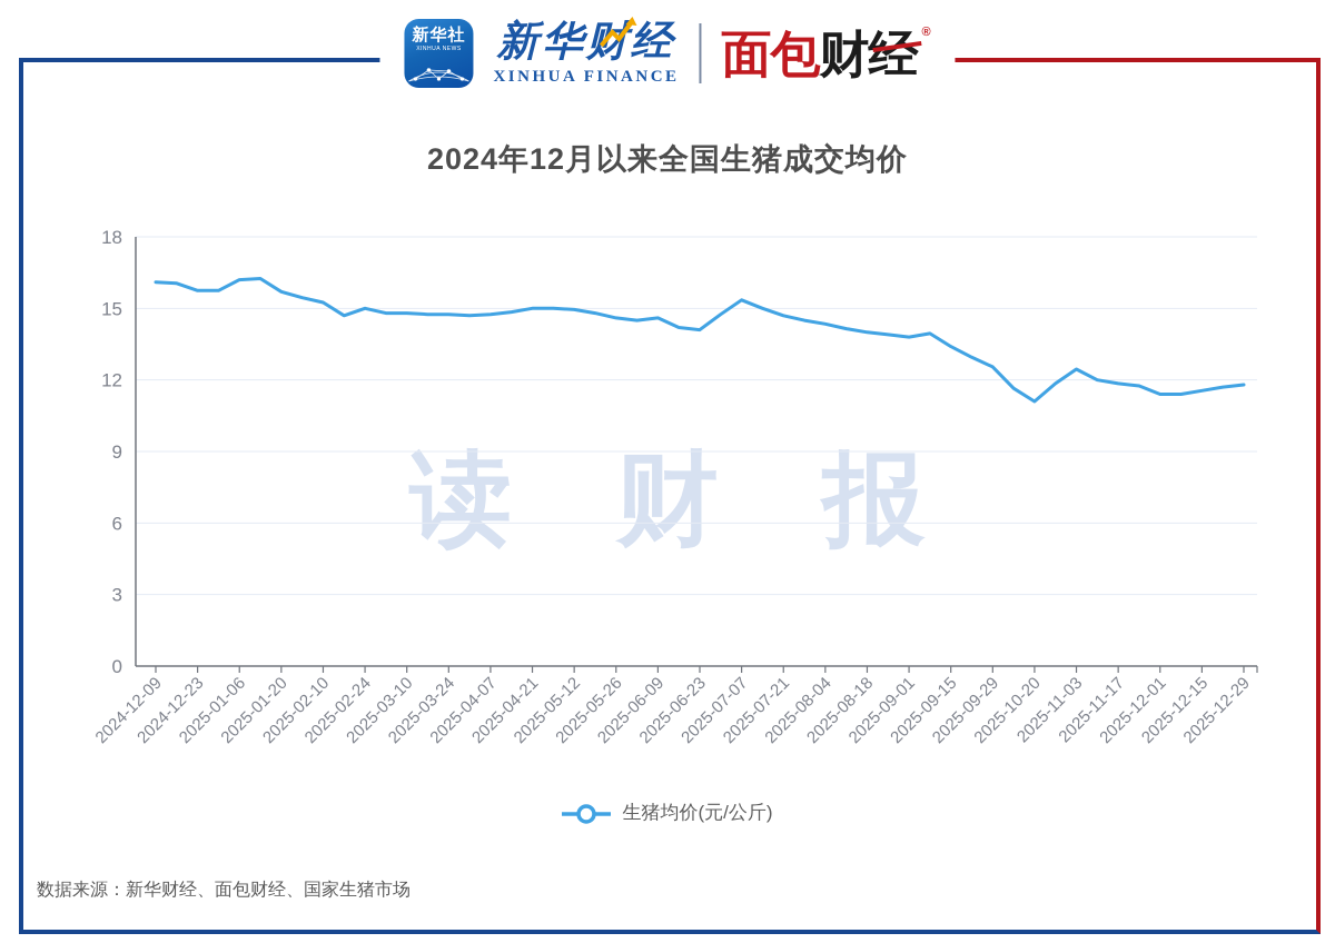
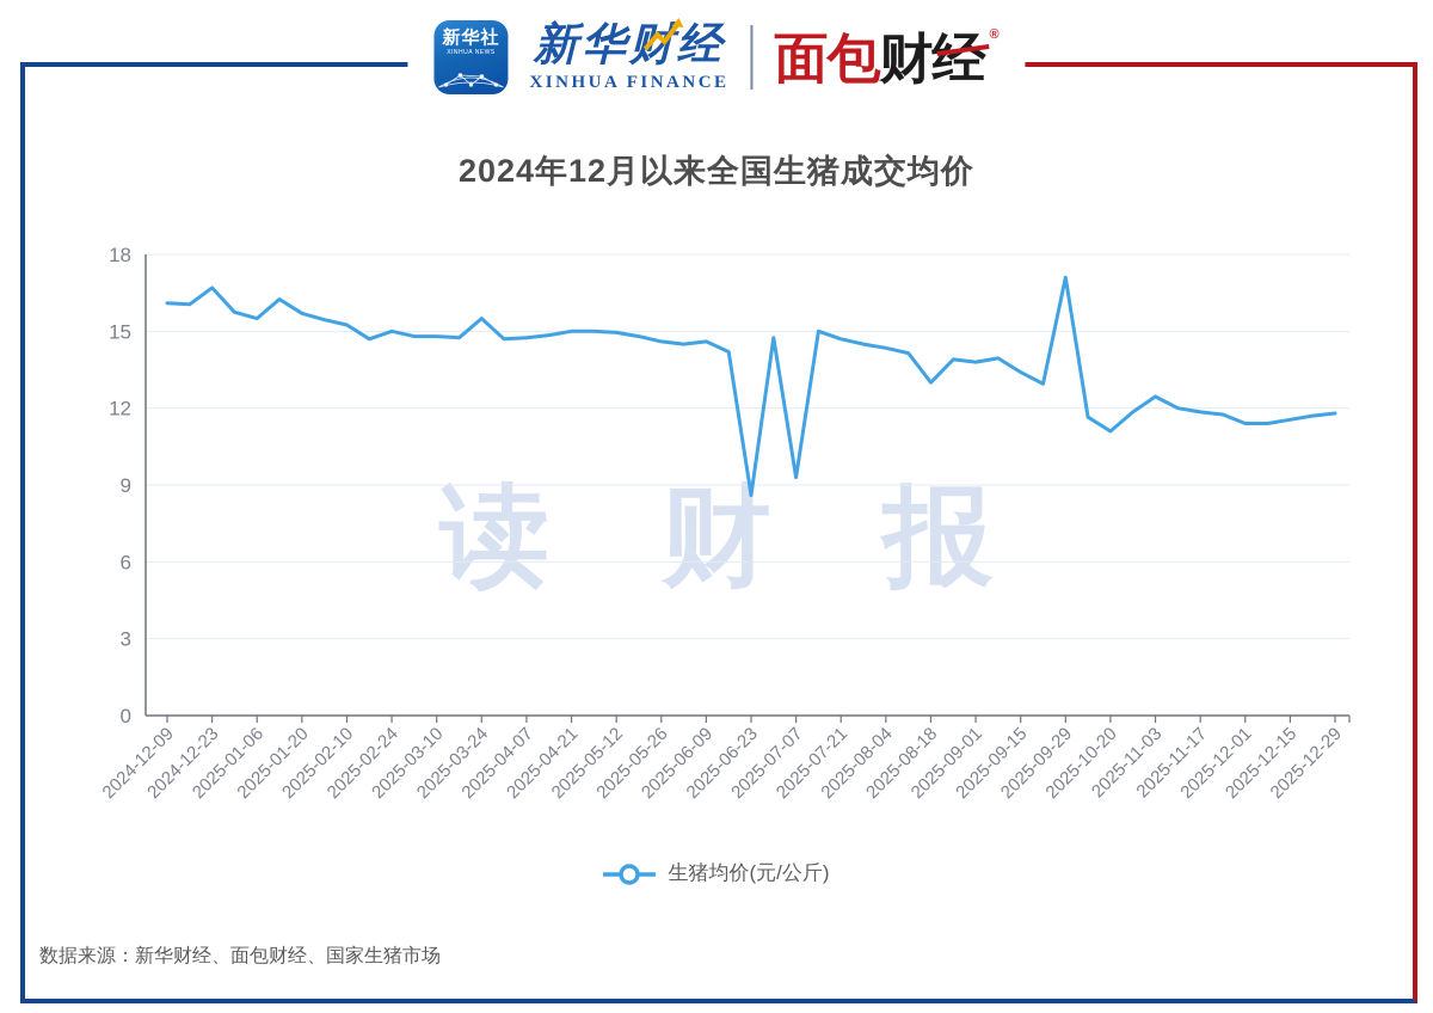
2024-12-23: 15.8 -> 16.7
2025-01-06: 16.2 -> 15.5
2025-03-24: 14.8 -> 15.5
2025-06-23: 14.1 -> 8.6
2025-07-07: 15.3 -> 9.3
2025-08-18: 14.0 -> 13.0
2025-09-29: 12.6 -> 17.1
